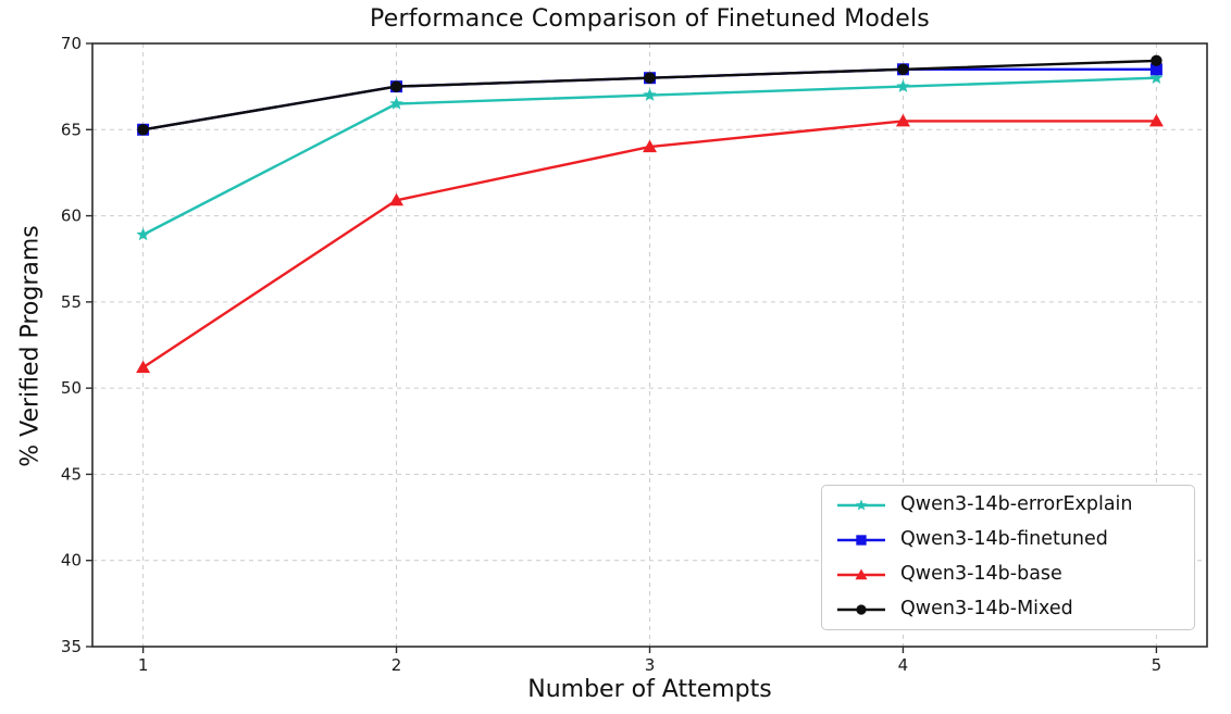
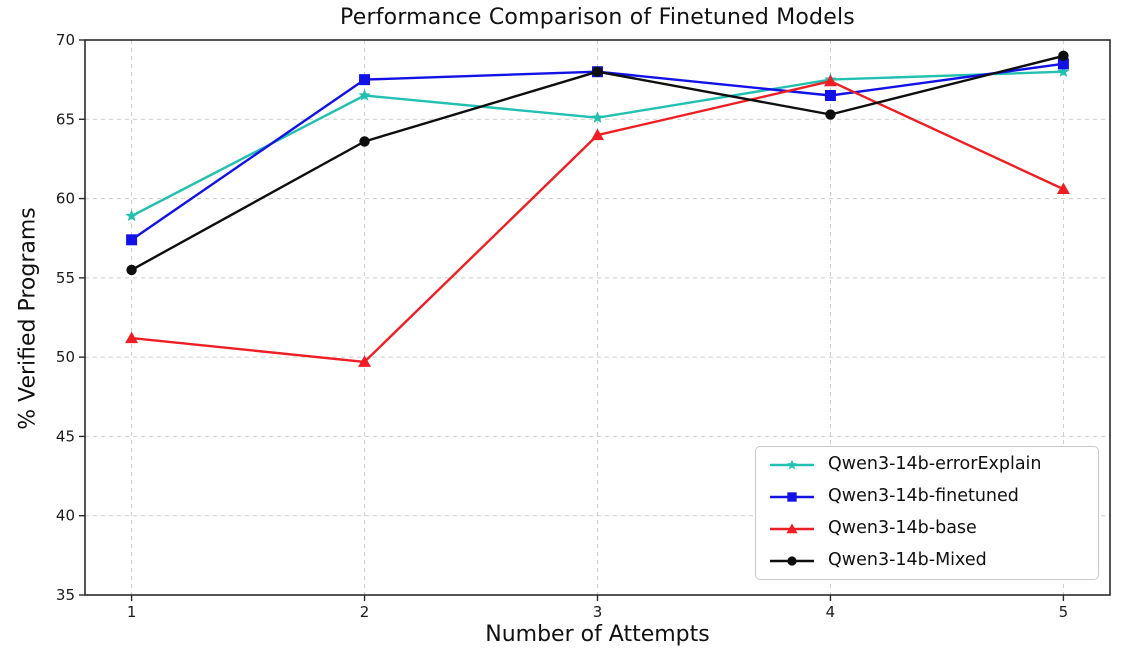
Qwen3-14b-finetuned/1: 65.0 -> 57.4
Qwen3-14b-Mixed/1: 65.0 -> 55.5
Qwen3-14b-base/2: 60.9 -> 49.7
Qwen3-14b-Mixed/2: 67.5 -> 63.6
Qwen3-14b-errorExplain/3: 67.0 -> 65.1
Qwen3-14b-finetuned/4: 68.5 -> 66.5
Qwen3-14b-base/4: 65.5 -> 67.4
Qwen3-14b-Mixed/4: 68.5 -> 65.3
Qwen3-14b-base/5: 65.5 -> 60.6
